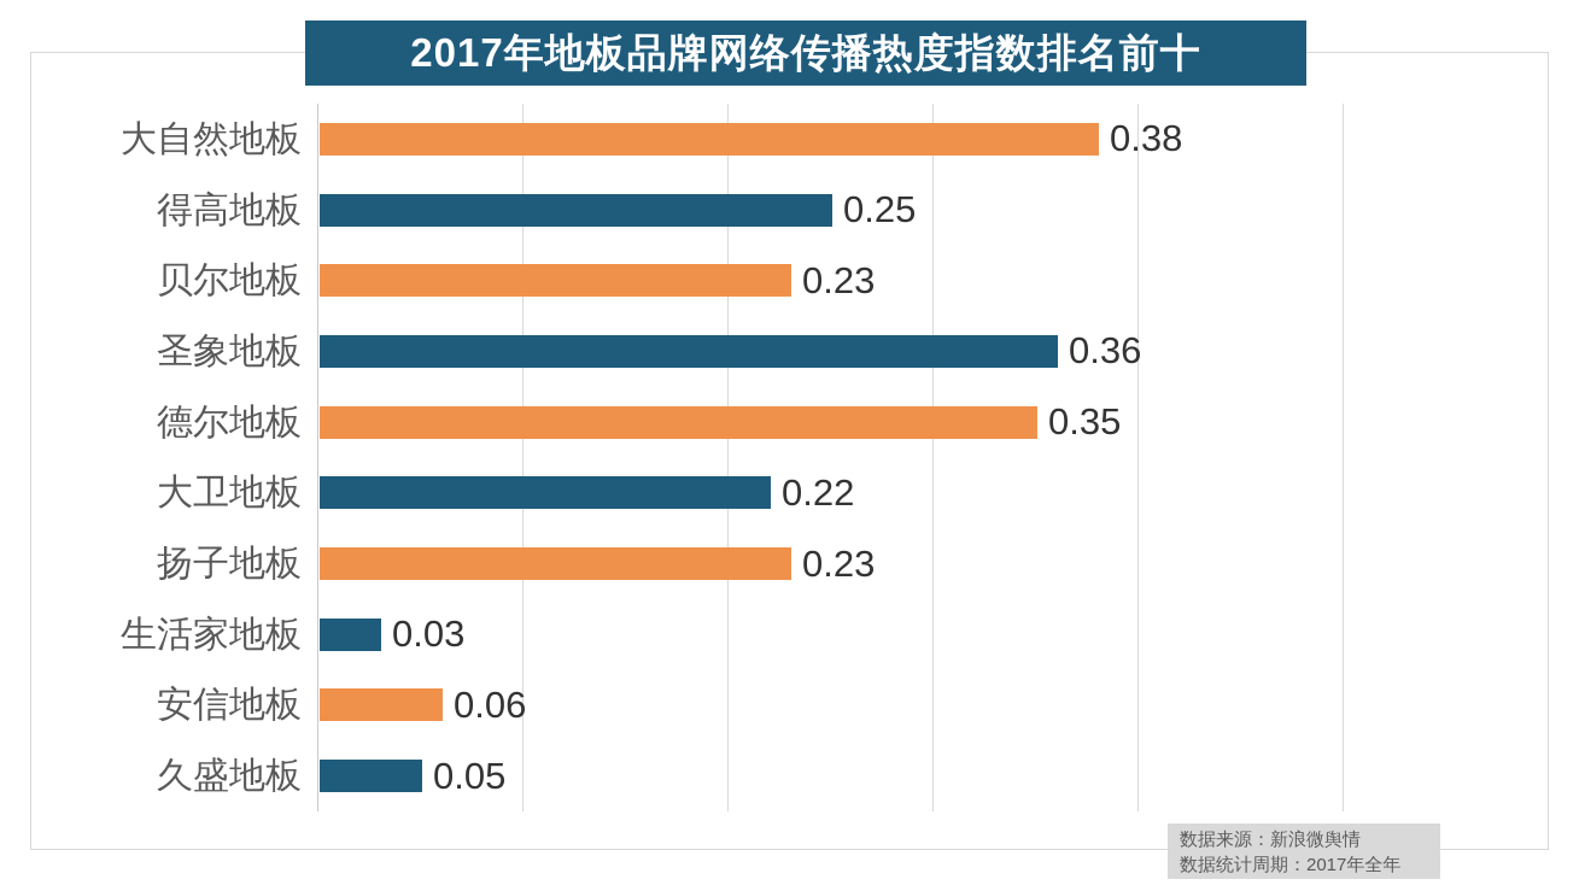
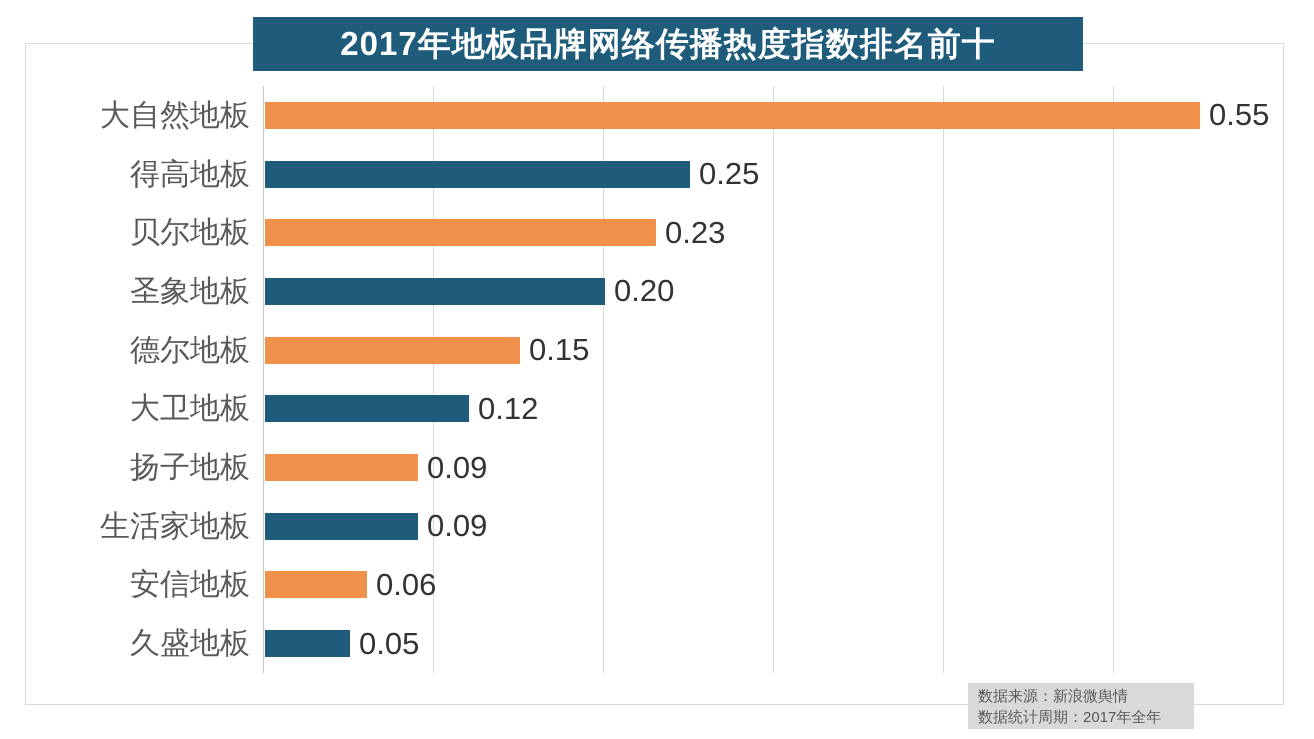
大自然地板: 0.38 -> 0.55
圣象地板: 0.36 -> 0.20
德尔地板: 0.35 -> 0.15
大卫地板: 0.22 -> 0.12
扬子地板: 0.23 -> 0.09
生活家地板: 0.03 -> 0.09
